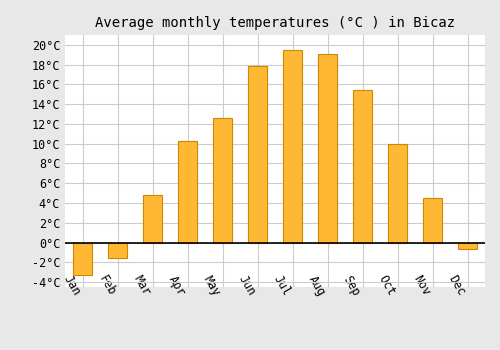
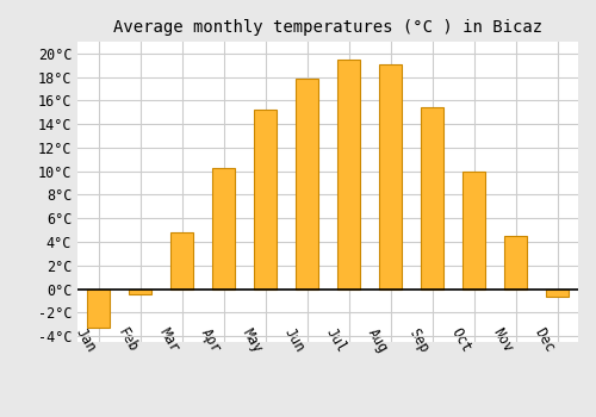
Feb: -1.6°C -> -0.5°C
May: 12.6°C -> 15.2°C
